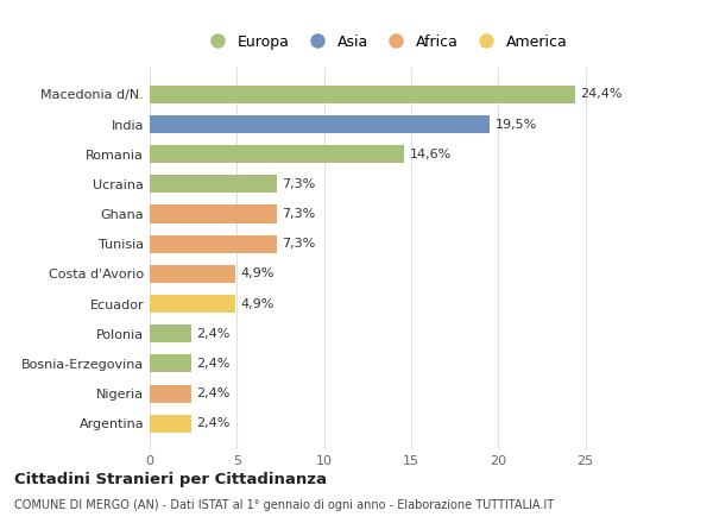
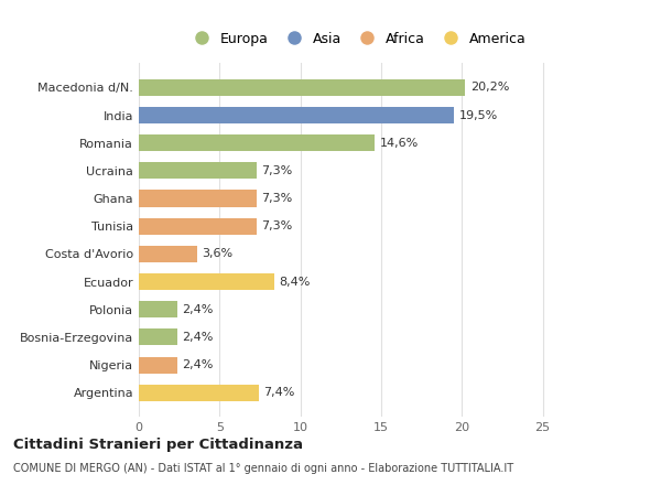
Macedonia d/N.: 24,4% -> 20,2%
Costa d'Avorio: 4,9% -> 3,6%
Ecuador: 4,9% -> 8,4%
Argentina: 2,4% -> 7,4%
